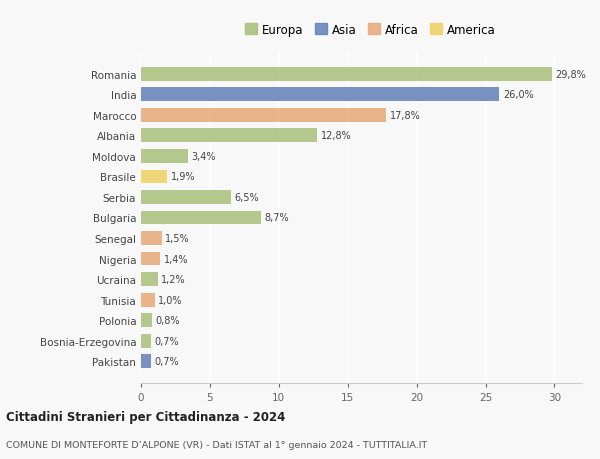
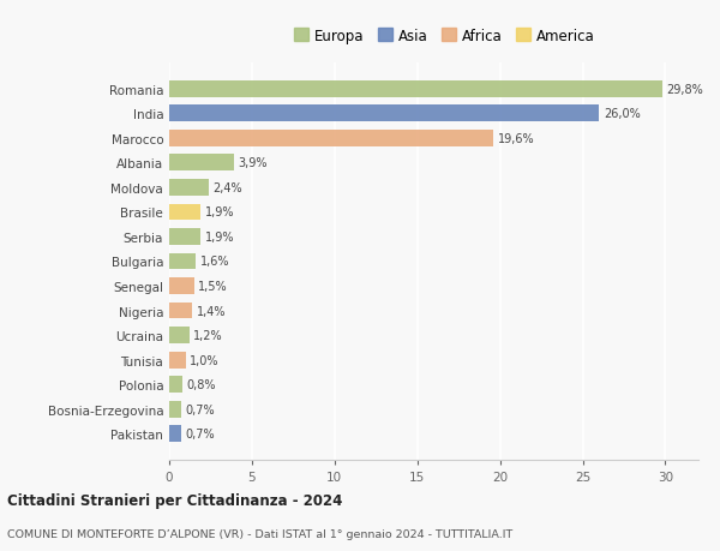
Marocco: 17,8% -> 19,6%
Albania: 12,8% -> 3,9%
Moldova: 3,4% -> 2,4%
Serbia: 6,5% -> 1,9%
Bulgaria: 8,7% -> 1,6%
